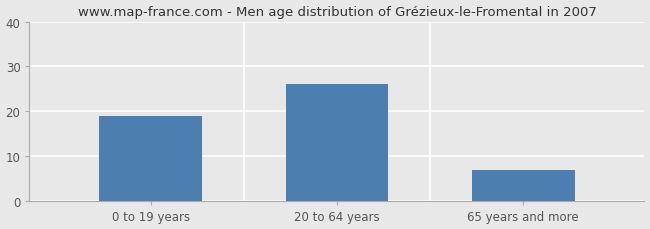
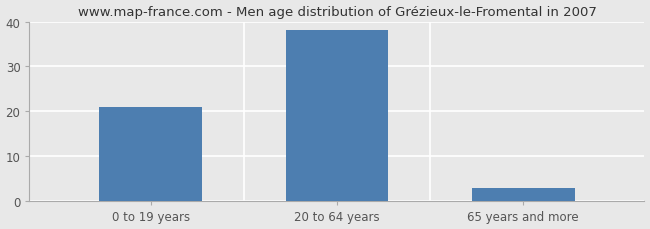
0 to 19 years: 19 -> 21
20 to 64 years: 26 -> 38
65 years and more: 7 -> 3
